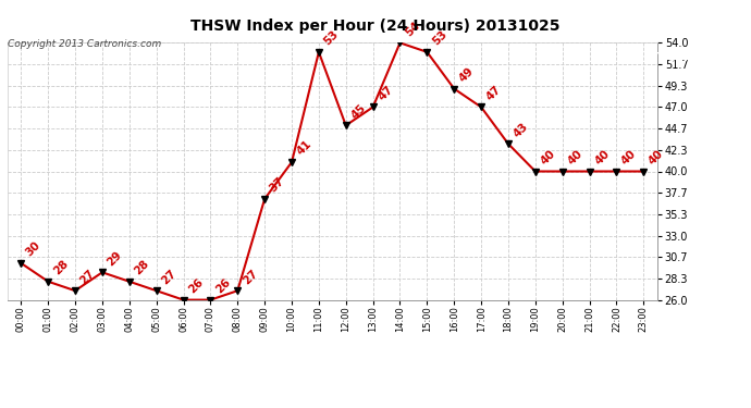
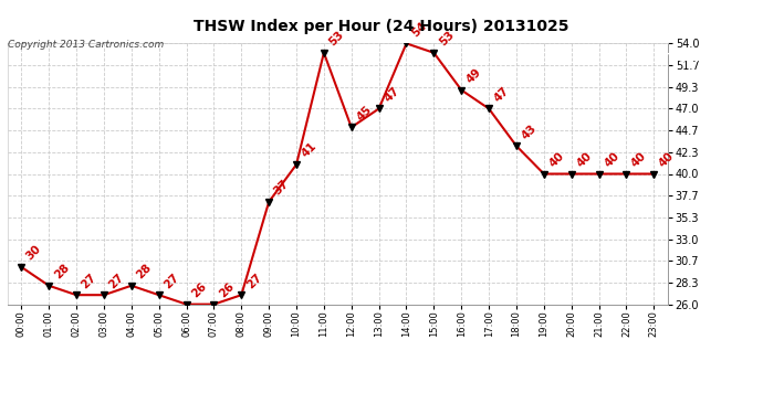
03:00: 29 -> 27
